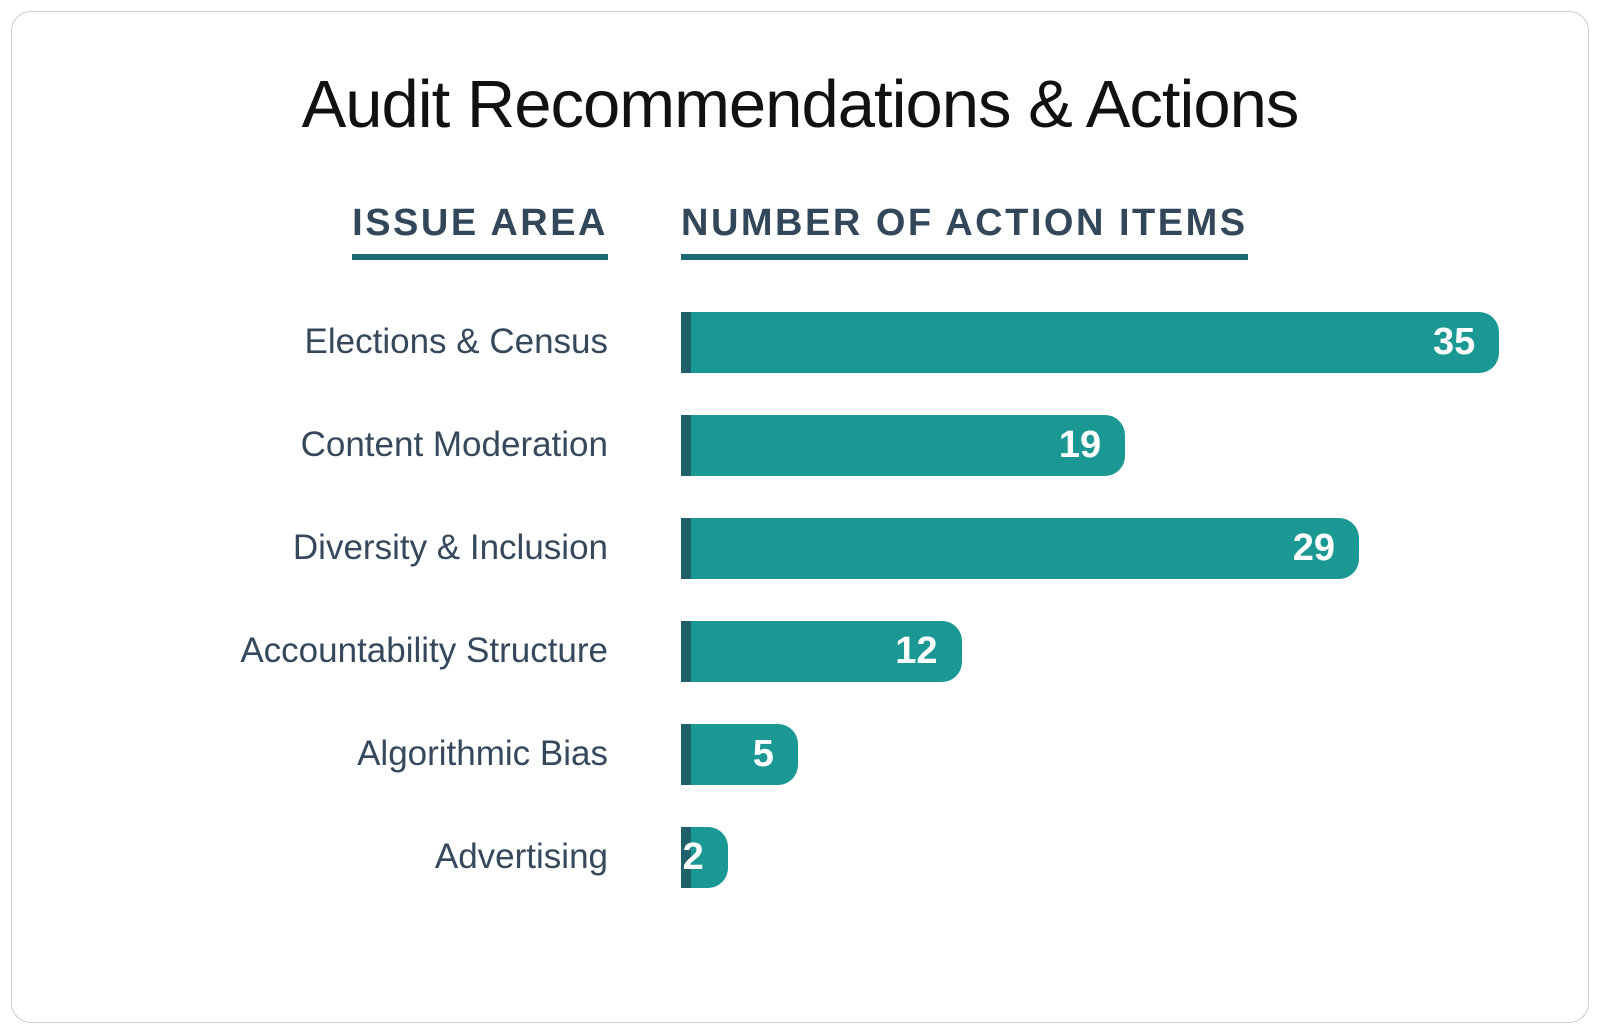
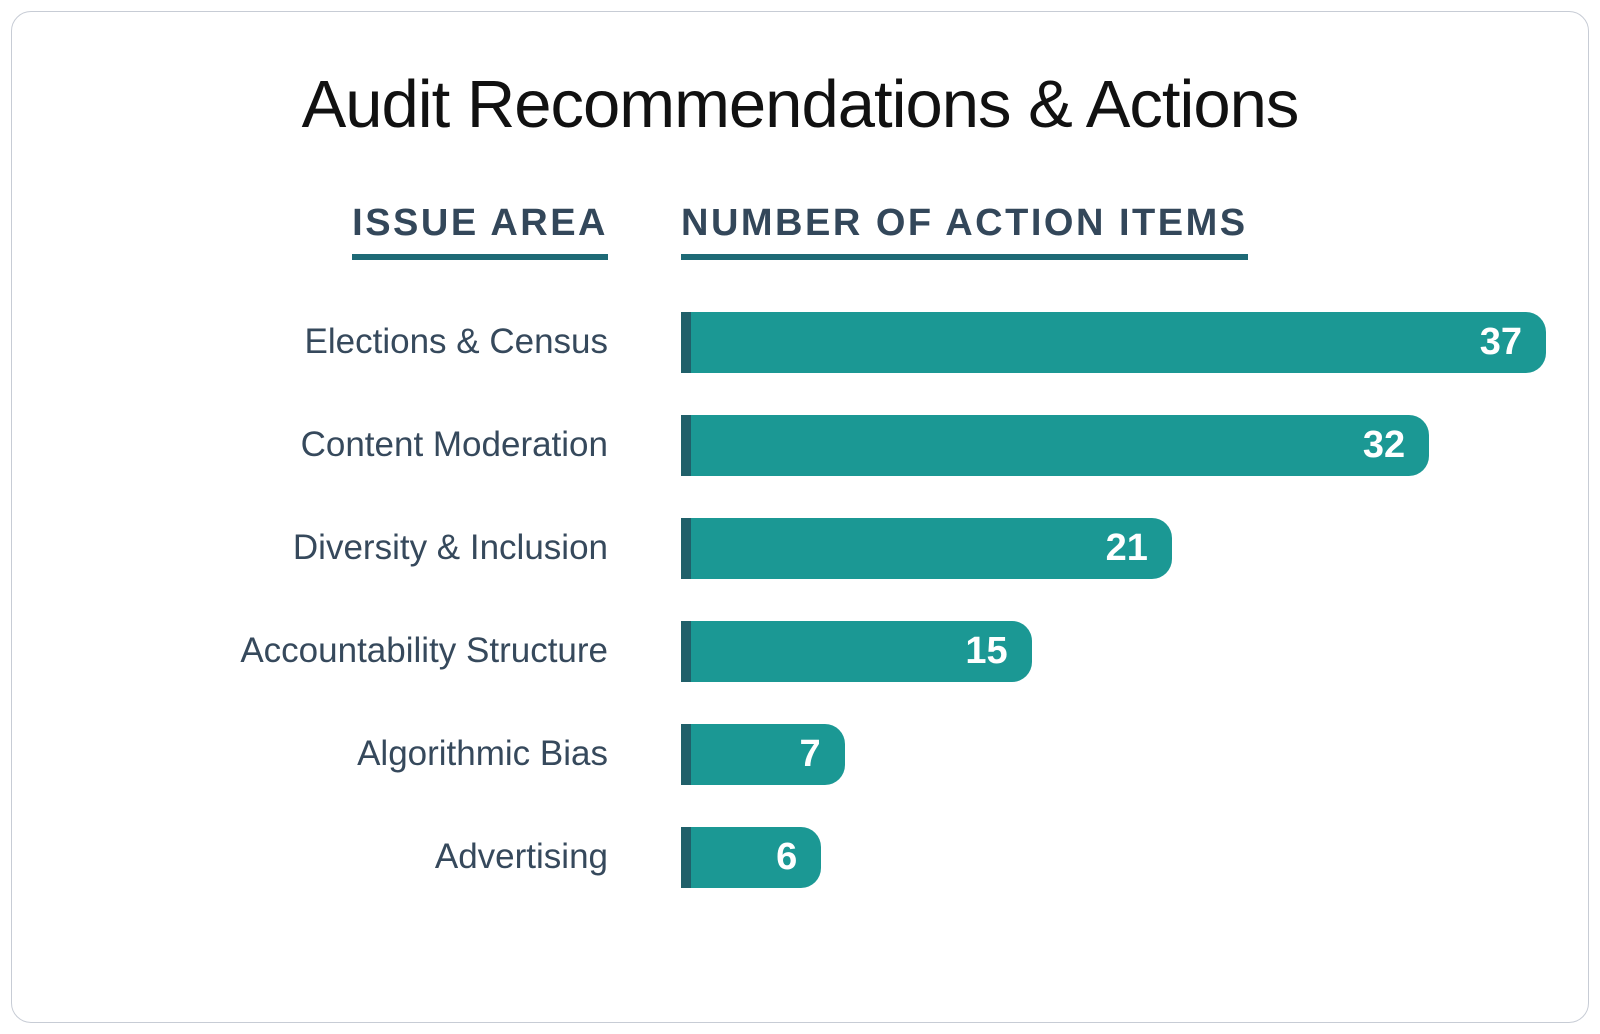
Elections & Census: 35 -> 37
Content Moderation: 19 -> 32
Diversity & Inclusion: 29 -> 21
Accountability Structure: 12 -> 15
Algorithmic Bias: 5 -> 7
Advertising: 2 -> 6
